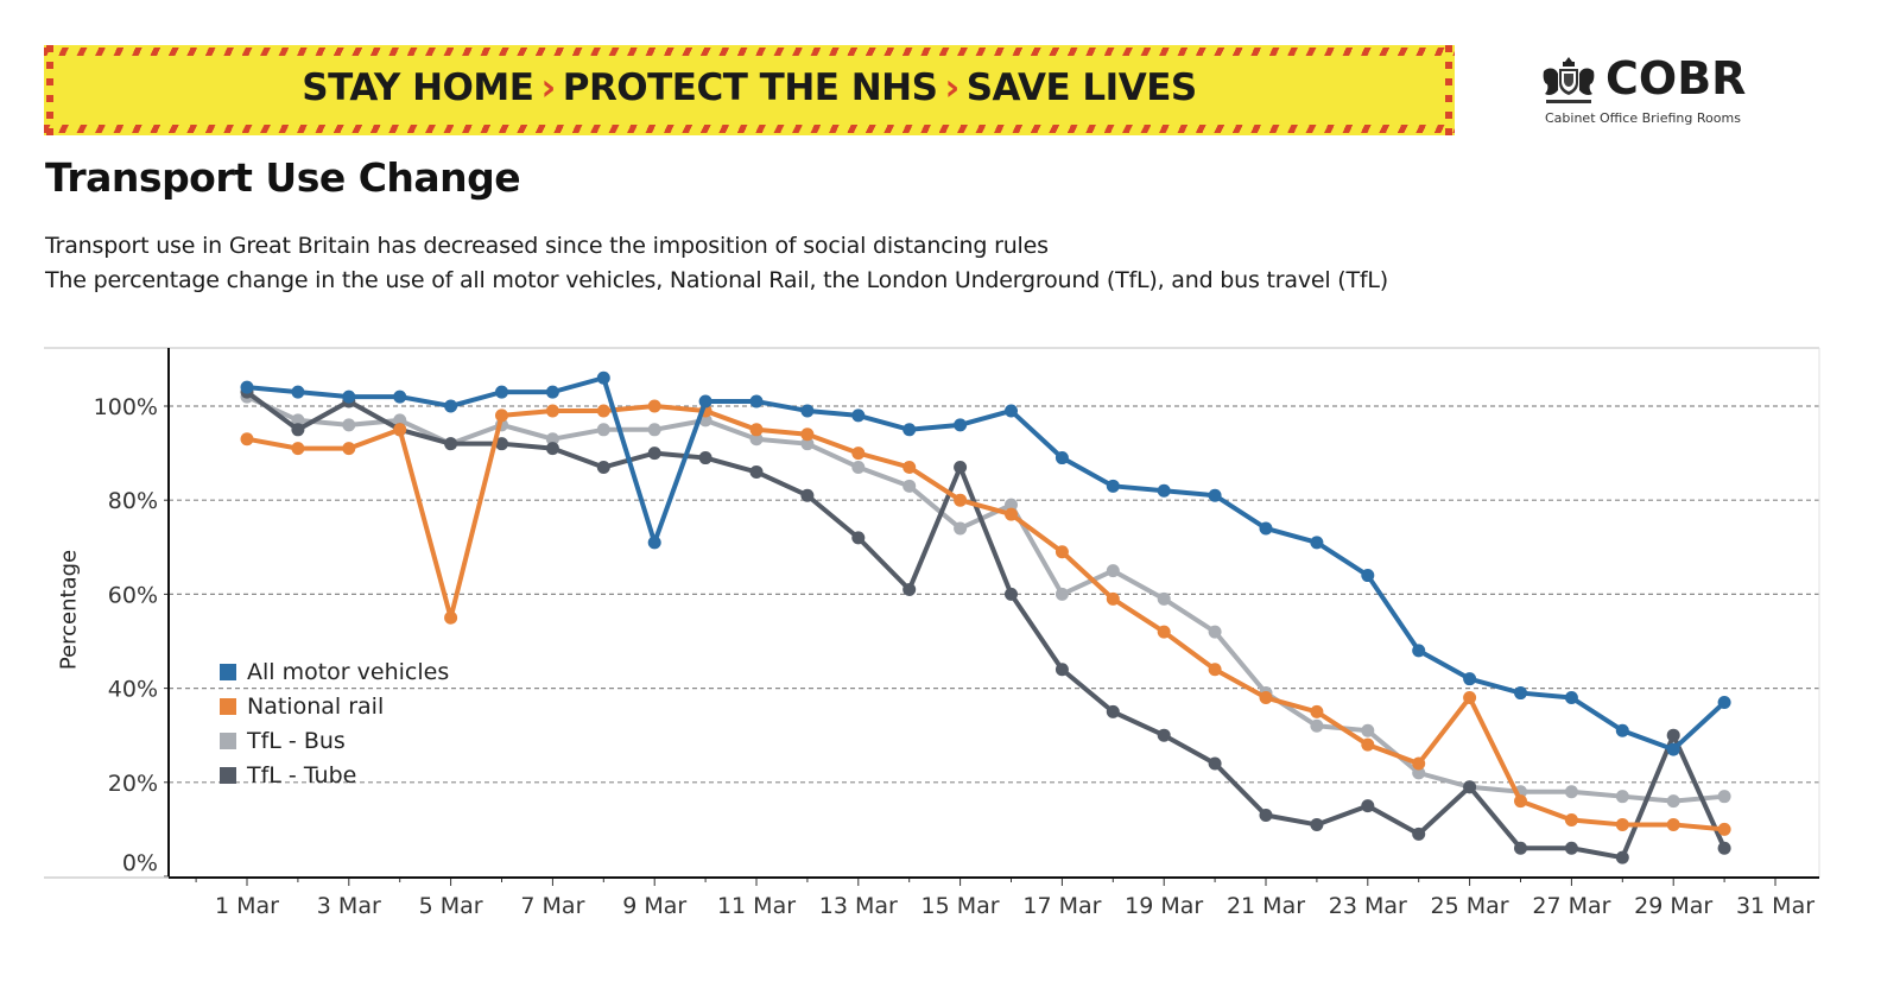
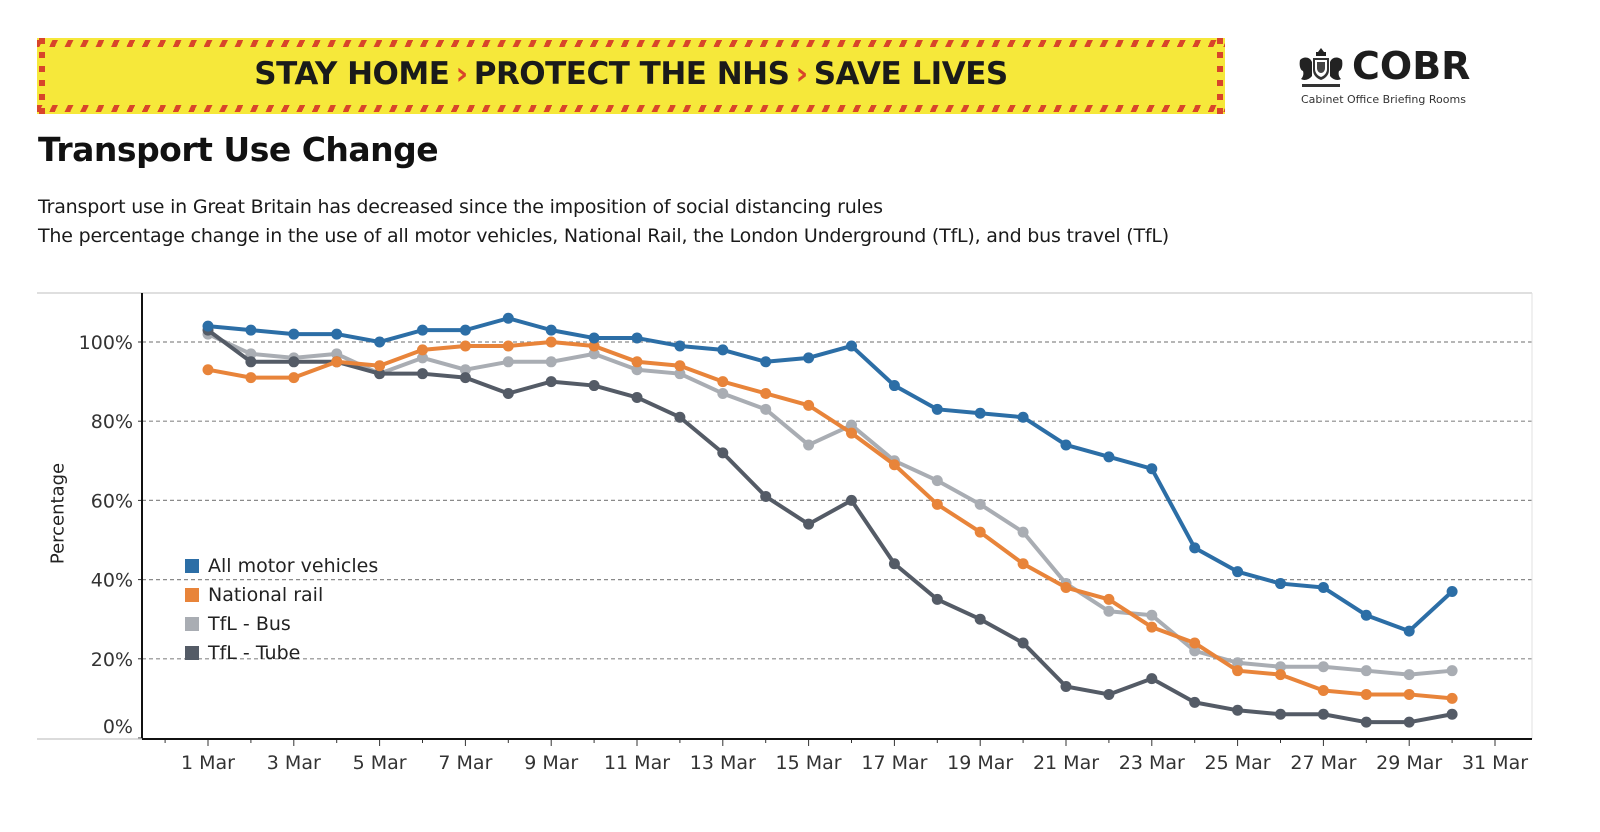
TfL - Tube/3 Mar: 101% -> 95%
National rail/5 Mar: 55% -> 94%
All motor vehicles/9 Mar: 71% -> 103%
National rail/15 Mar: 80% -> 84%
TfL - Tube/15 Mar: 87% -> 54%
TfL - Bus/17 Mar: 60% -> 70%
All motor vehicles/23 Mar: 64% -> 68%
National rail/25 Mar: 38% -> 17%
TfL - Tube/25 Mar: 19% -> 7%
TfL - Tube/29 Mar: 30% -> 4%
